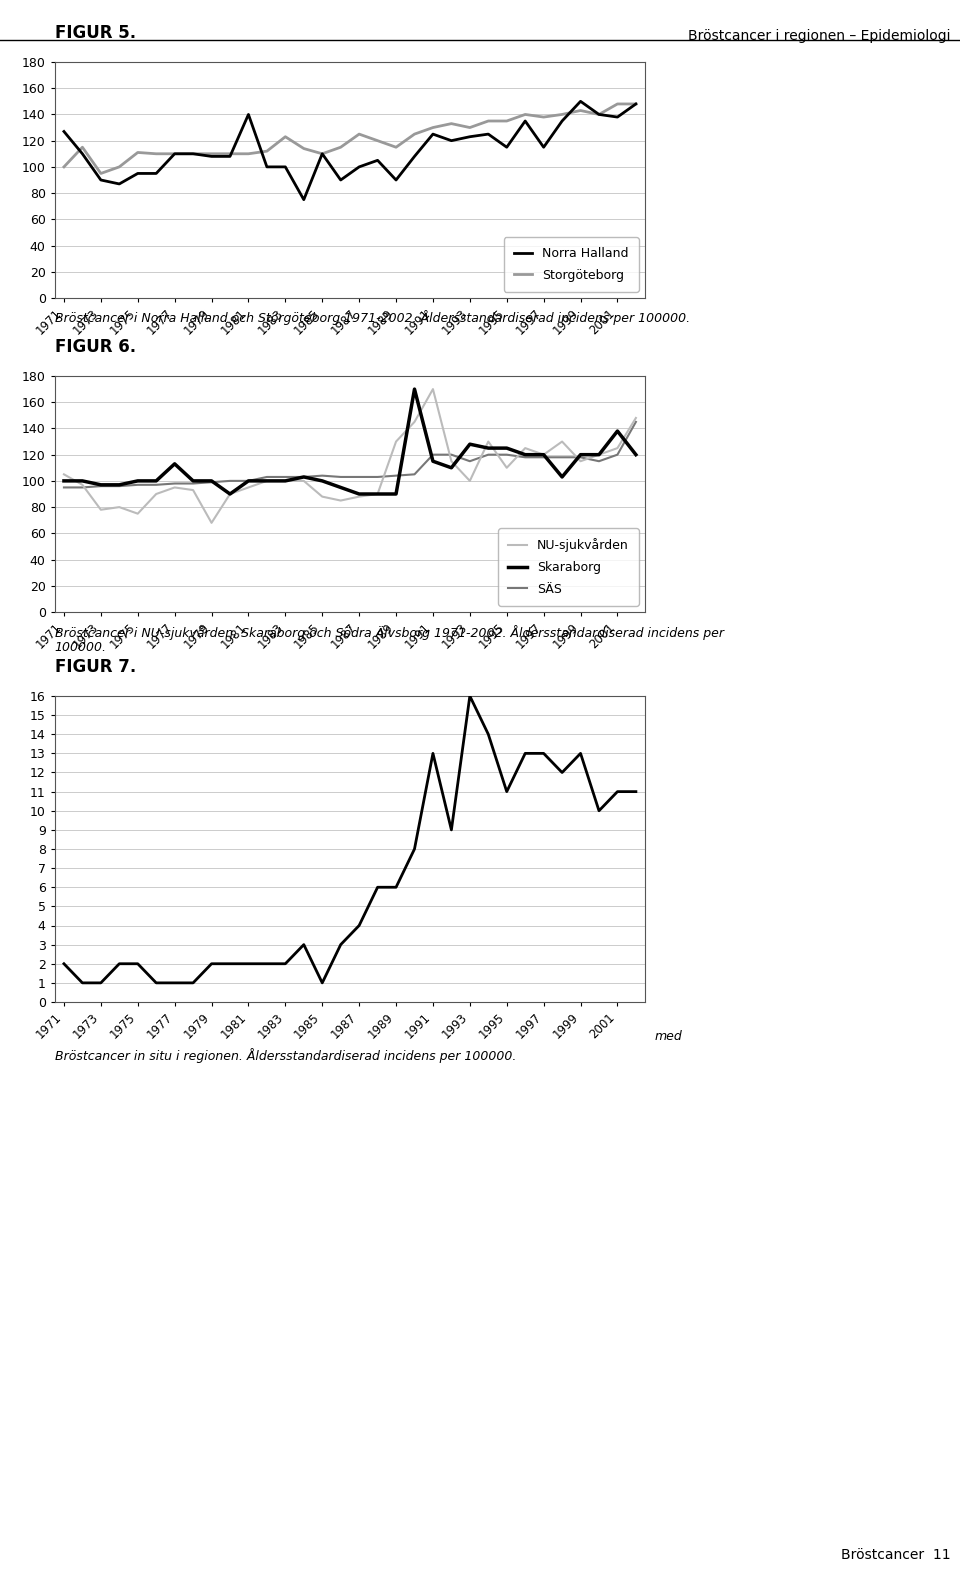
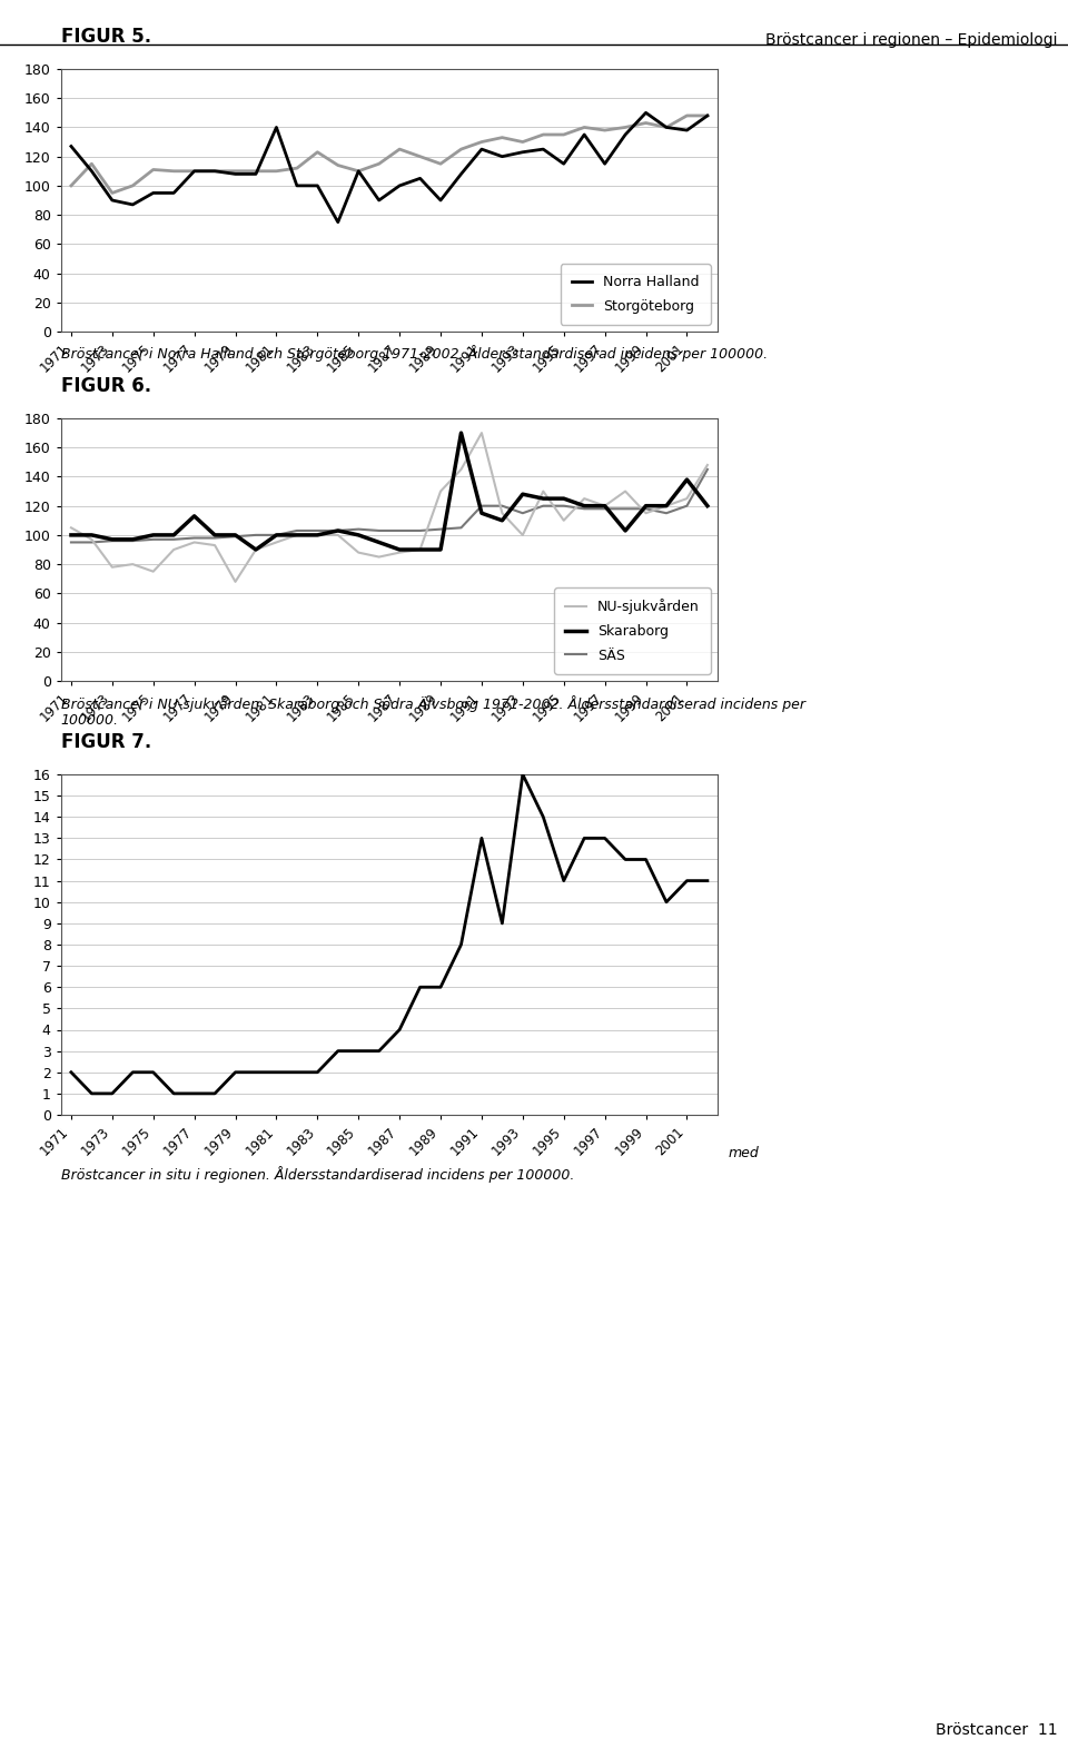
1985: 1 -> 3
1999: 13 -> 12
